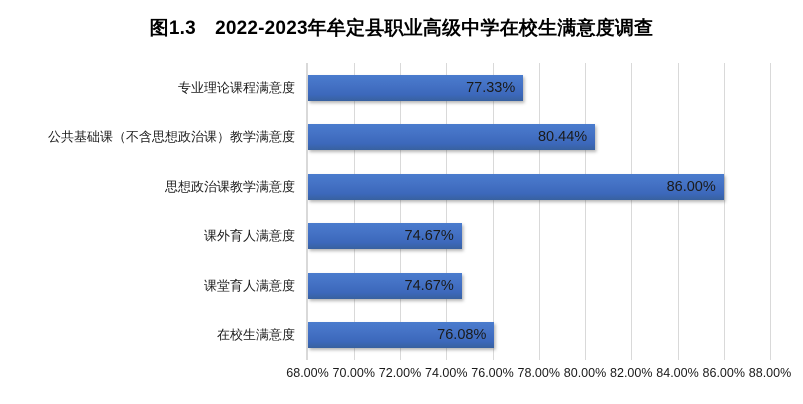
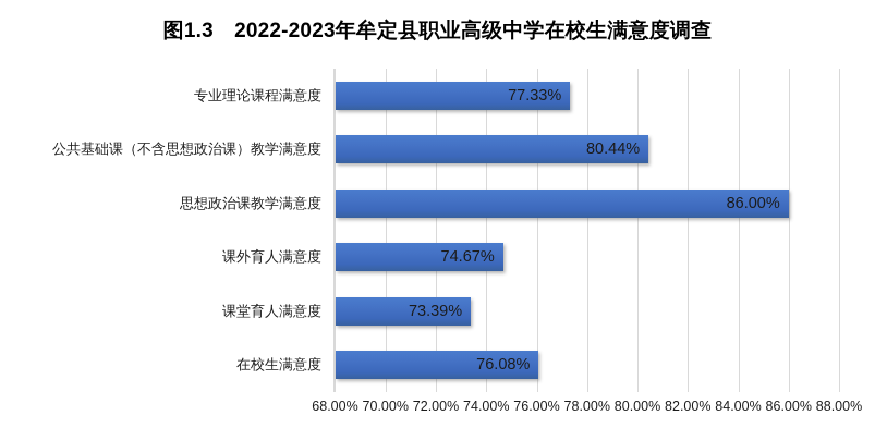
课堂育人满意度: 74.67% -> 73.39%
